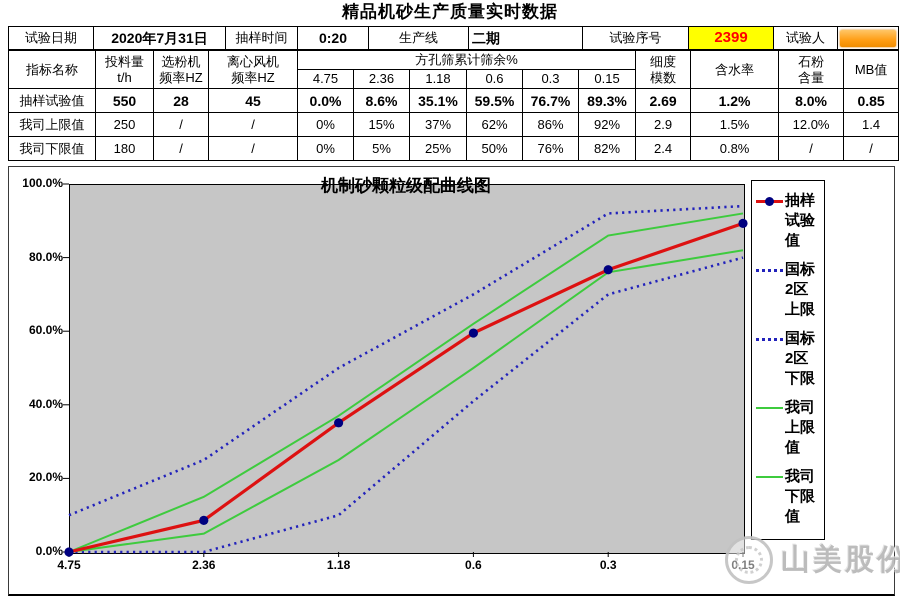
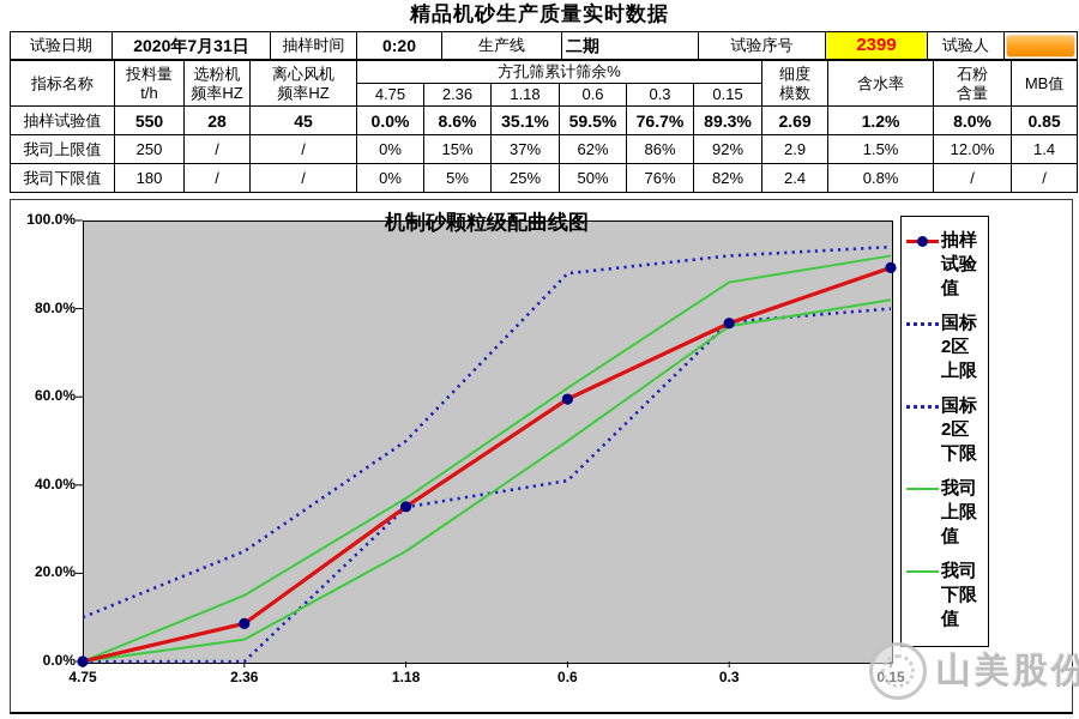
国标2区下限/1.18: 10% -> 35%
国标2区上限/0.6: 70% -> 88%
国标2区下限/0.3: 70% -> 77%
